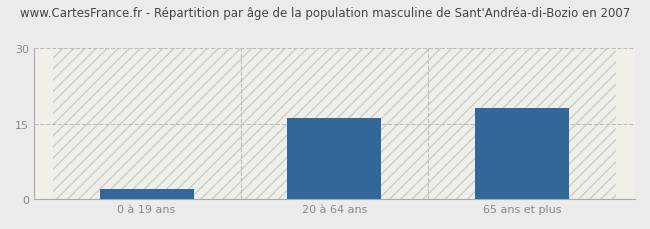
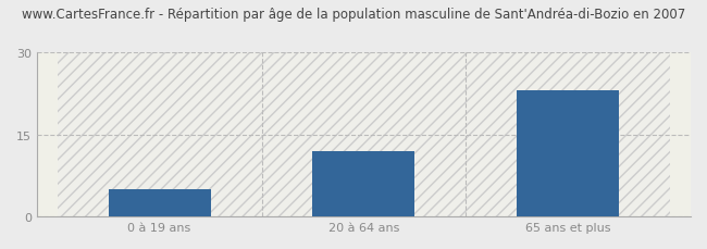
0 à 19 ans: 2 -> 5
20 à 64 ans: 16 -> 12
65 ans et plus: 18 -> 23
